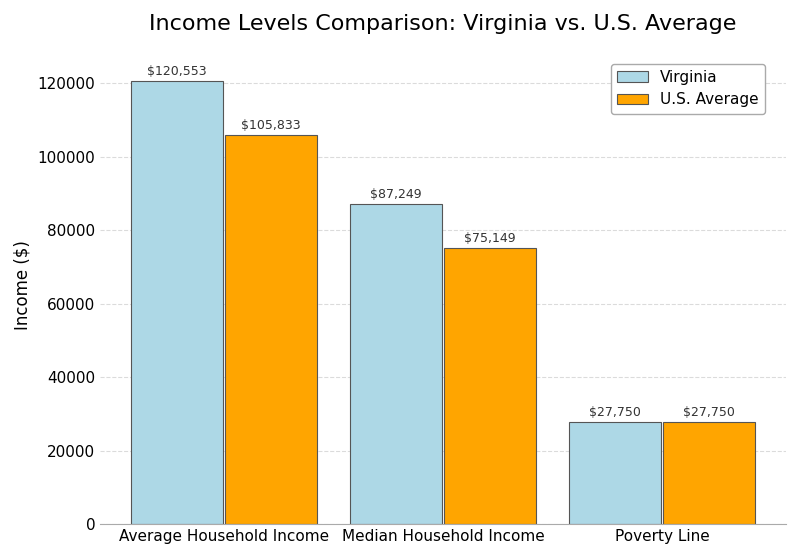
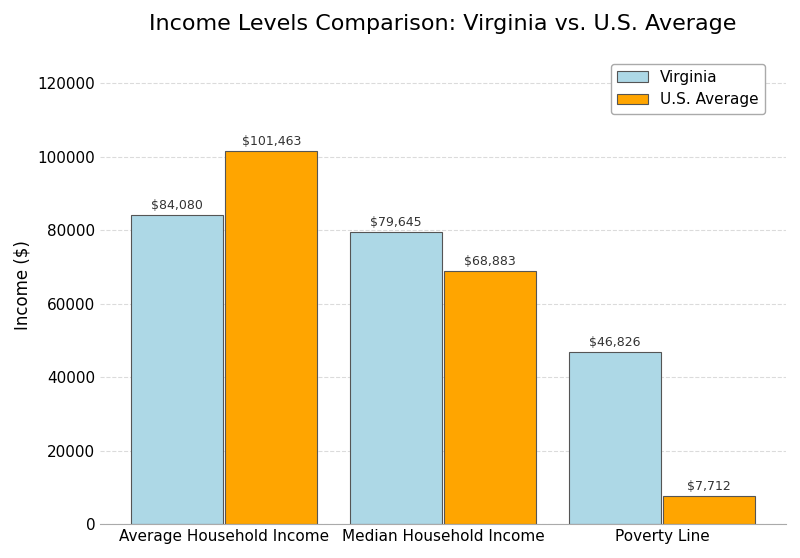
Virginia/Average Household Income: $120,553 -> $84,080
U.S. Average/Average Household Income: $105,833 -> $101,463
Virginia/Median Household Income: $87,249 -> $79,645
U.S. Average/Median Household Income: $75,149 -> $68,883
Virginia/Poverty Line: $27,750 -> $46,826
U.S. Average/Poverty Line: $27,750 -> $7,712
